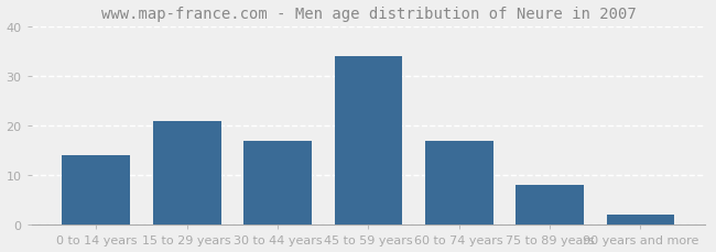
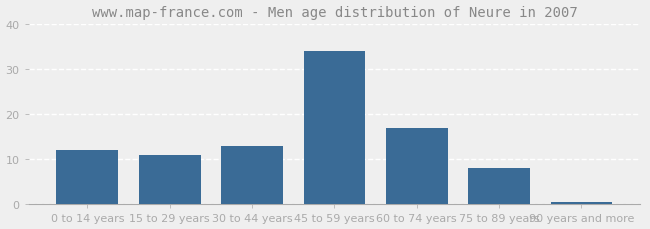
0 to 14 years: 14.0 -> 12.0
15 to 29 years: 21.0 -> 11.0
30 to 44 years: 17.0 -> 13.0
90 years and more: 2.0 -> 0.5
